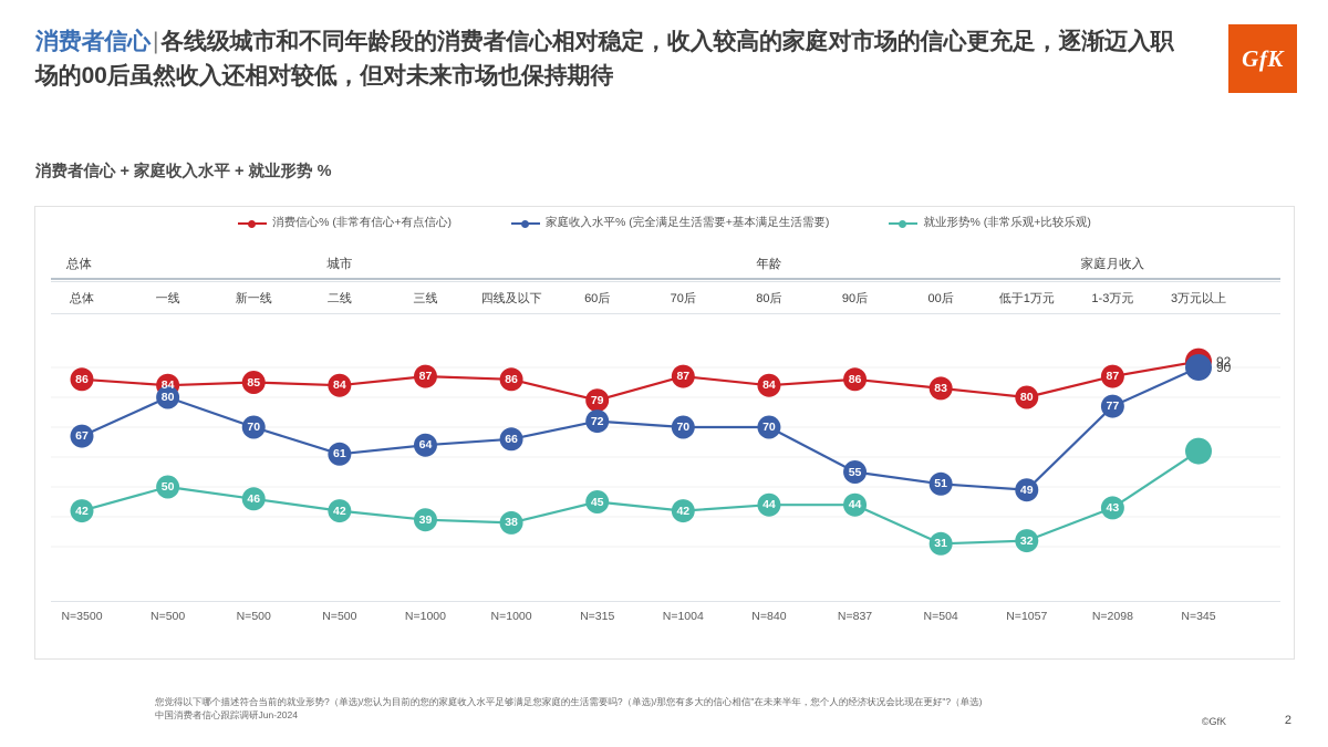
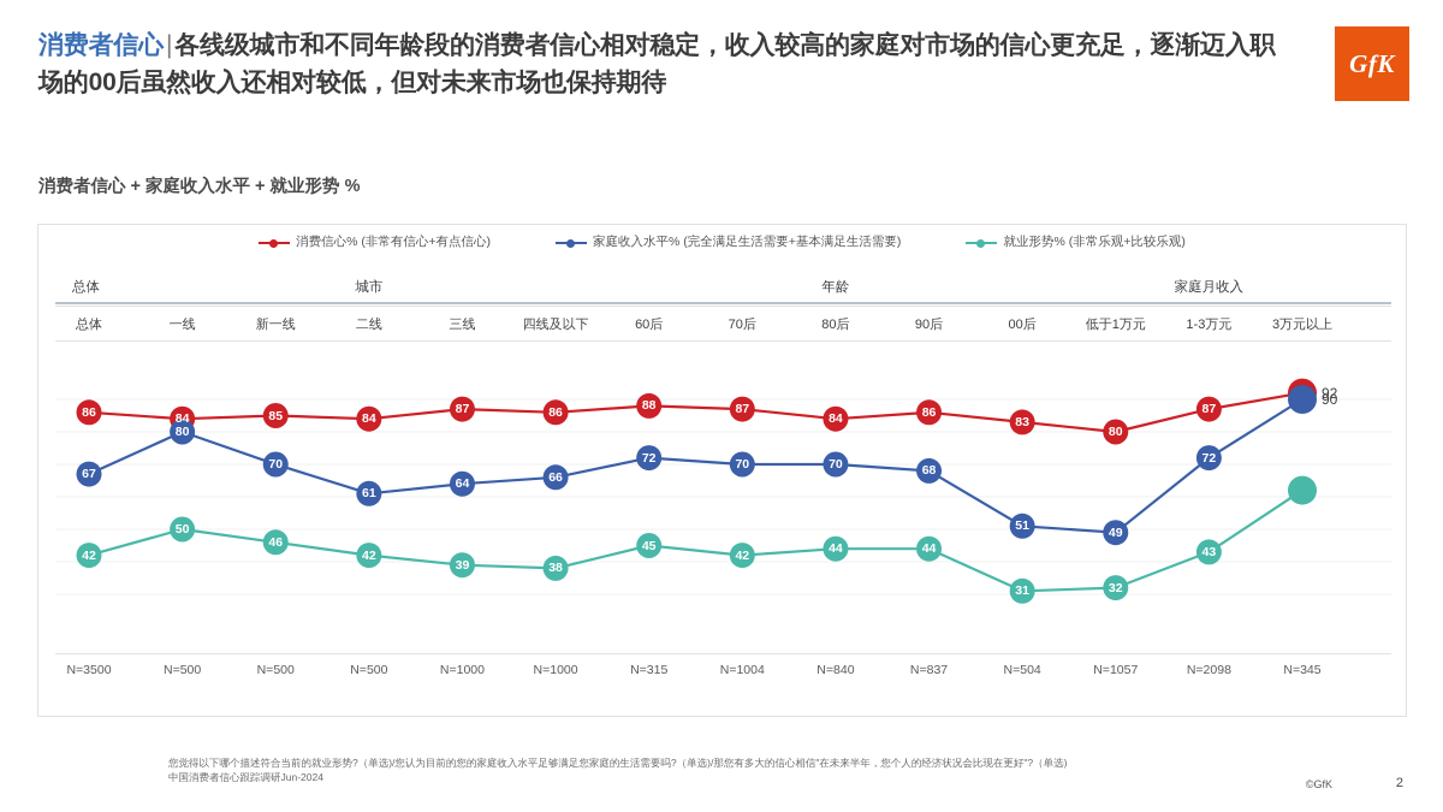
消费信心% (非常有信心+有点信心)/60后: 79 -> 88
家庭收入水平% (完全满足生活需要+基本满足生活需要)/90后: 55 -> 68
家庭收入水平% (完全满足生活需要+基本满足生活需要)/1-3万元: 77 -> 72
